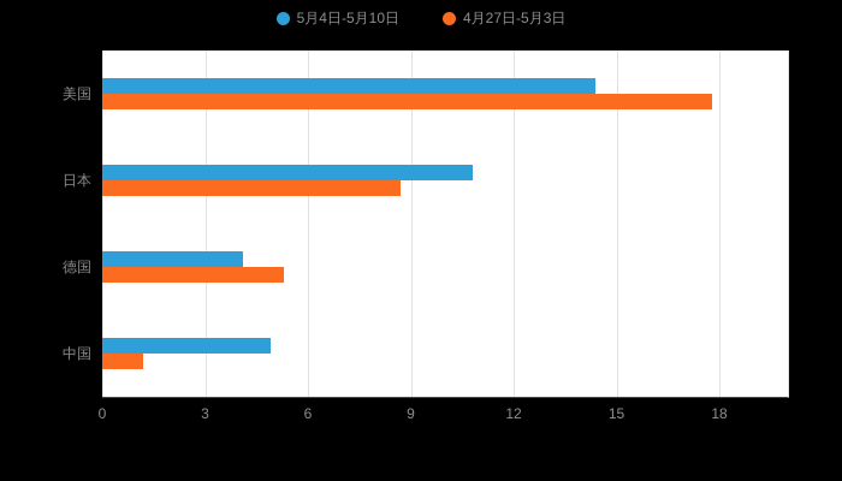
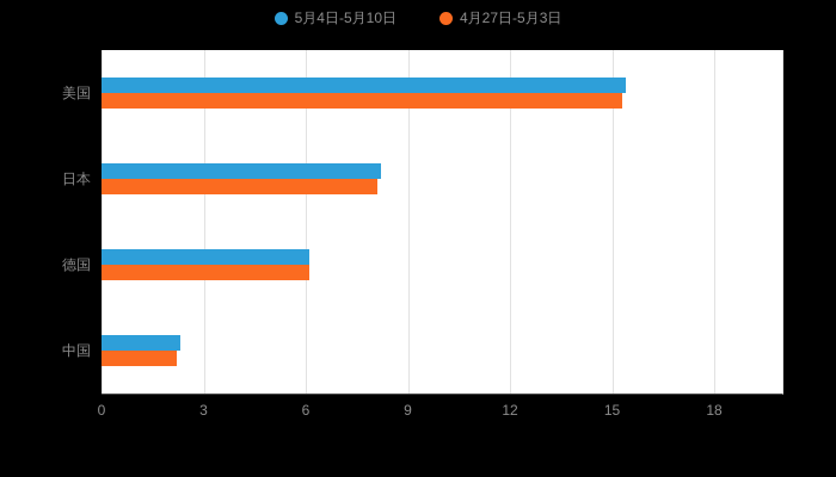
5月4日-5月10日/美国: 14.4 -> 15.4
4月27日-5月3日/美国: 17.8 -> 15.3
5月4日-5月10日/日本: 10.8 -> 8.2
4月27日-5月3日/日本: 8.7 -> 8.1
5月4日-5月10日/德国: 4.1 -> 6.1
4月27日-5月3日/德国: 5.3 -> 6.1
5月4日-5月10日/中国: 4.9 -> 2.3
4月27日-5月3日/中国: 1.2 -> 2.2
